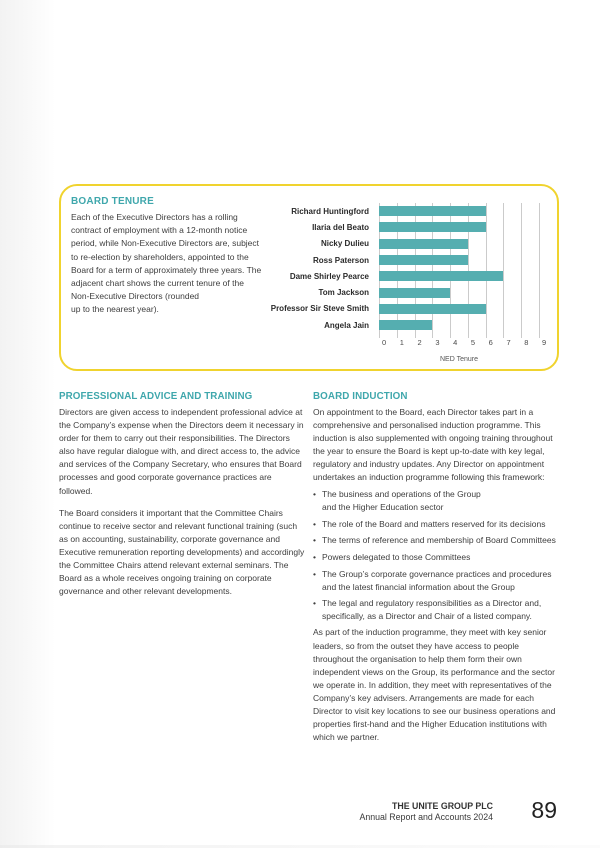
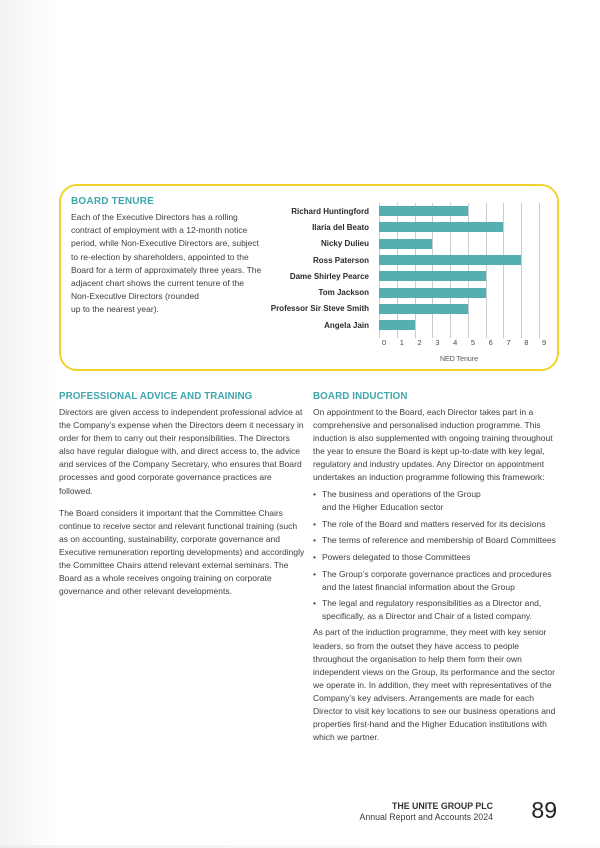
Richard Huntingford: 6 -> 5
Ilaria del Beato: 6 -> 7
Nicky Dulieu: 5 -> 3
Ross Paterson: 5 -> 8
Dame Shirley Pearce: 7 -> 6
Tom Jackson: 4 -> 6
Professor Sir Steve Smith: 6 -> 5
Angela Jain: 3 -> 2
